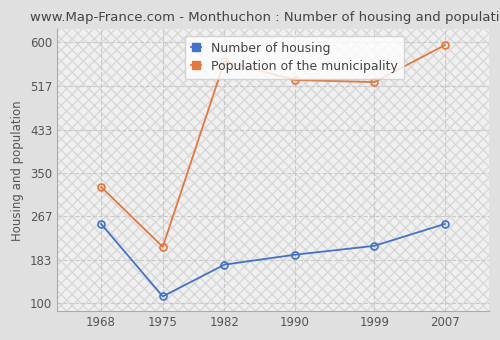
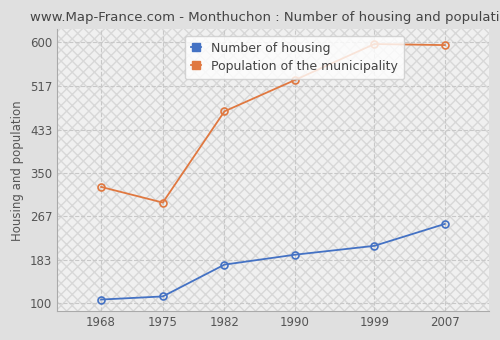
Number of housing/1968: 252 -> 107
Population of the municipality/1975: 208 -> 293
Population of the municipality/1982: 564 -> 468
Population of the municipality/1999: 524 -> 597
